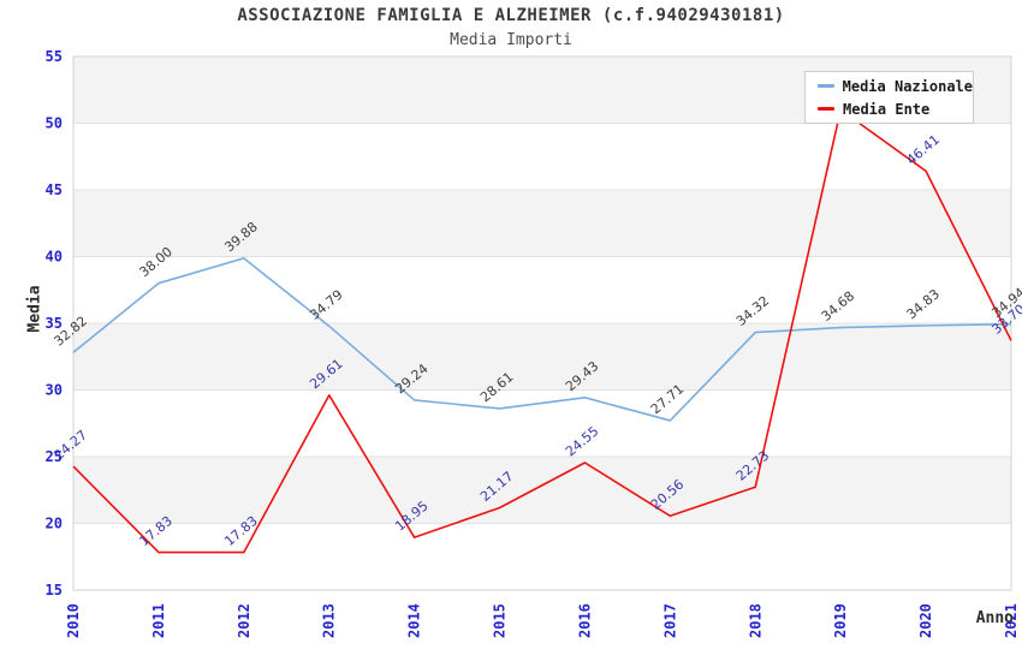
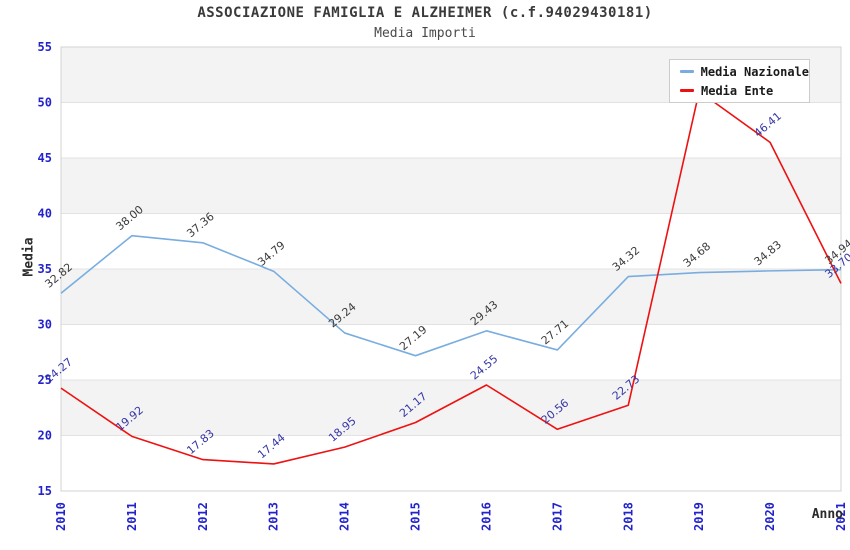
Media Ente/2011: 17.83 -> 19.92
Media Nazionale/2012: 39.88 -> 37.36
Media Ente/2013: 29.61 -> 17.44
Media Nazionale/2015: 28.61 -> 27.19
